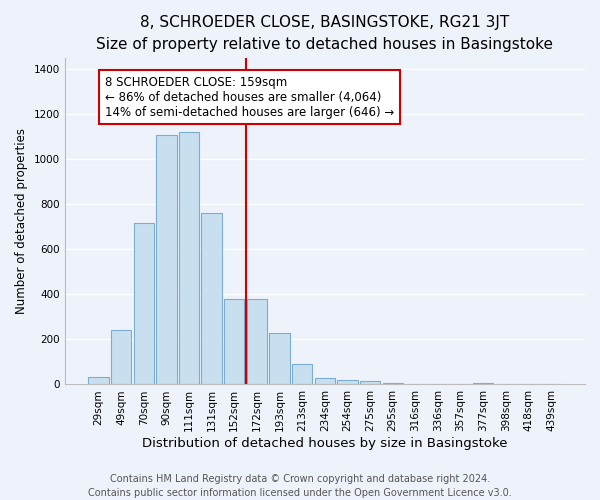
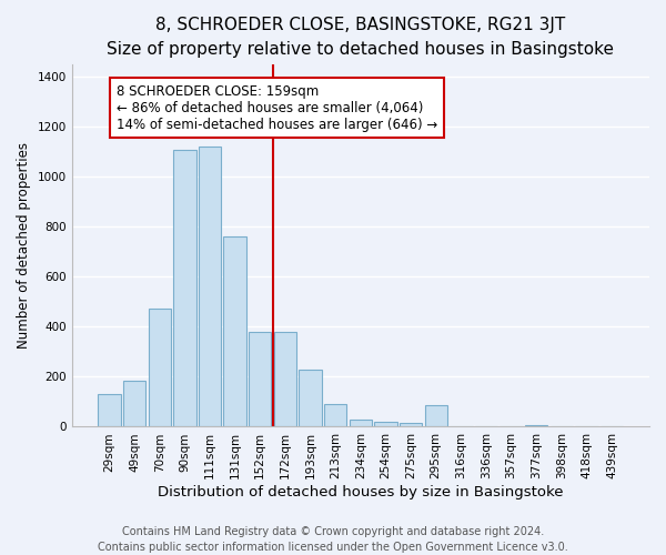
29sqm: 35 -> 130
49sqm: 243 -> 185
70sqm: 718 -> 470
295sqm: 5 -> 85
